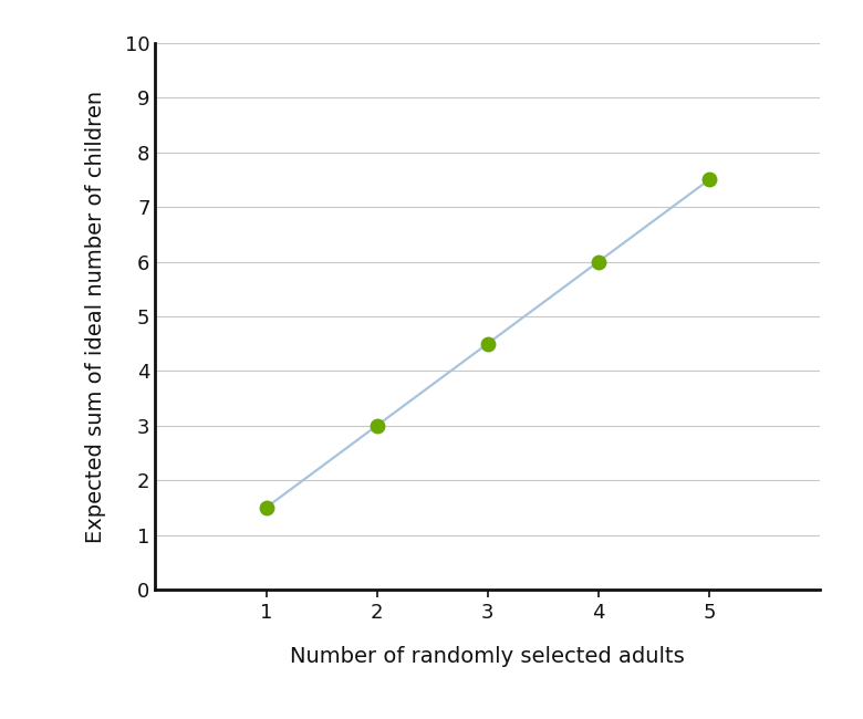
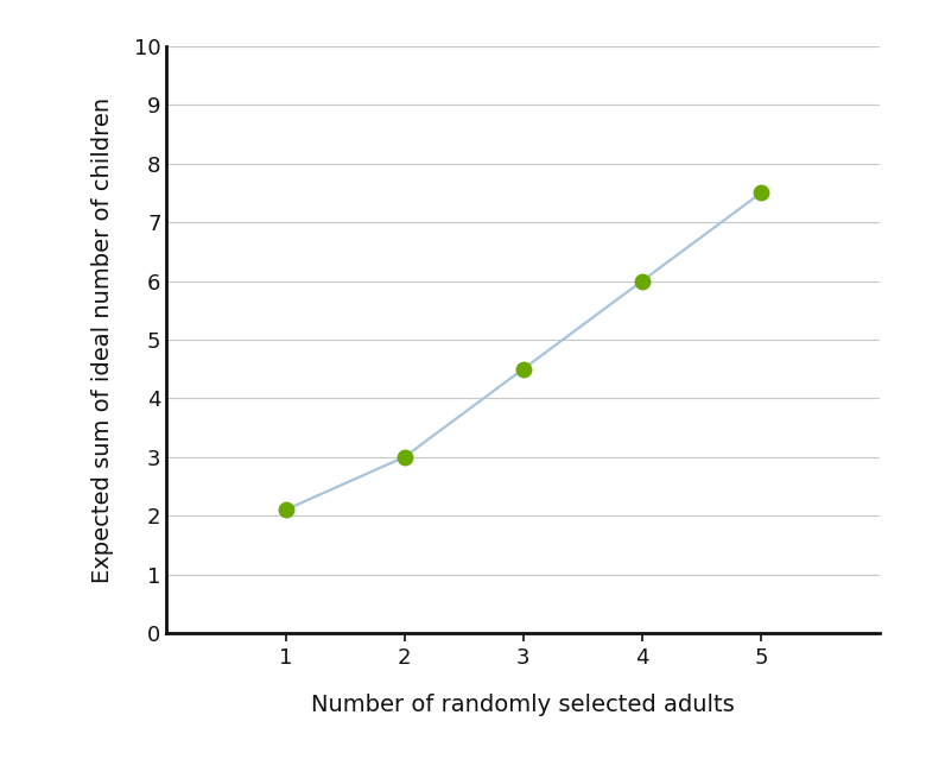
1: 1.5 -> 2.1
